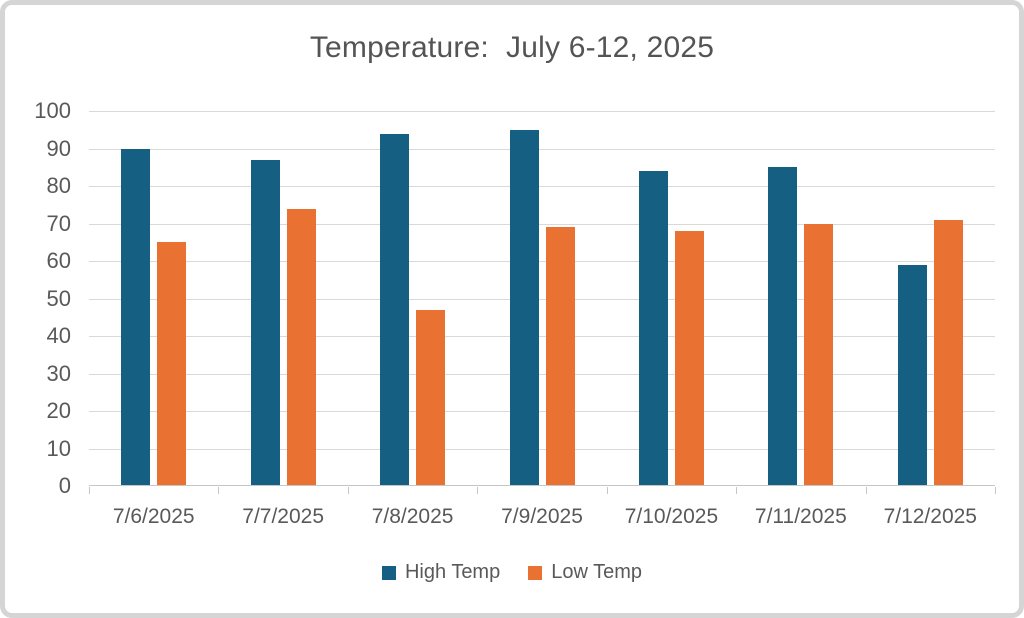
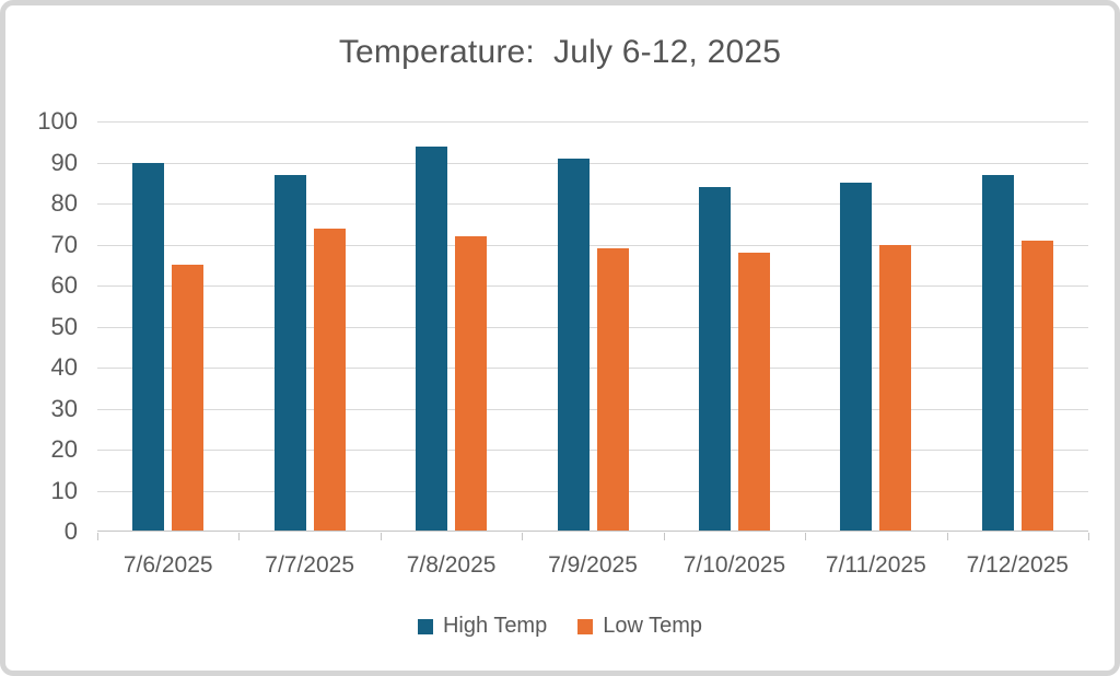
Low Temp/7/8/2025: 47 -> 72
High Temp/7/9/2025: 95 -> 91
High Temp/7/12/2025: 59 -> 87
